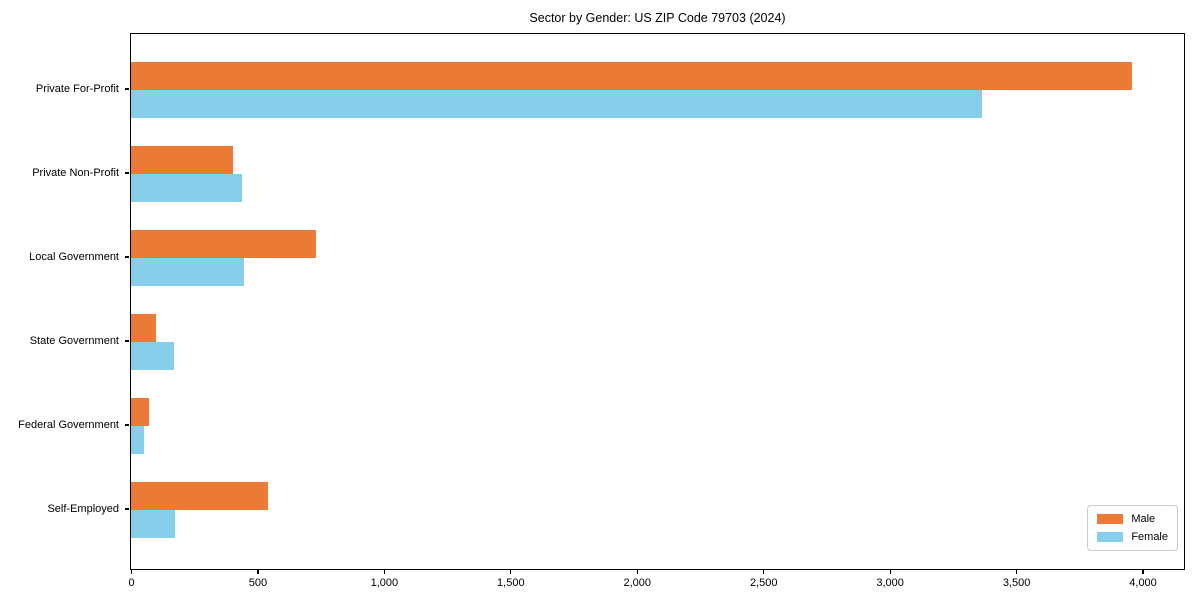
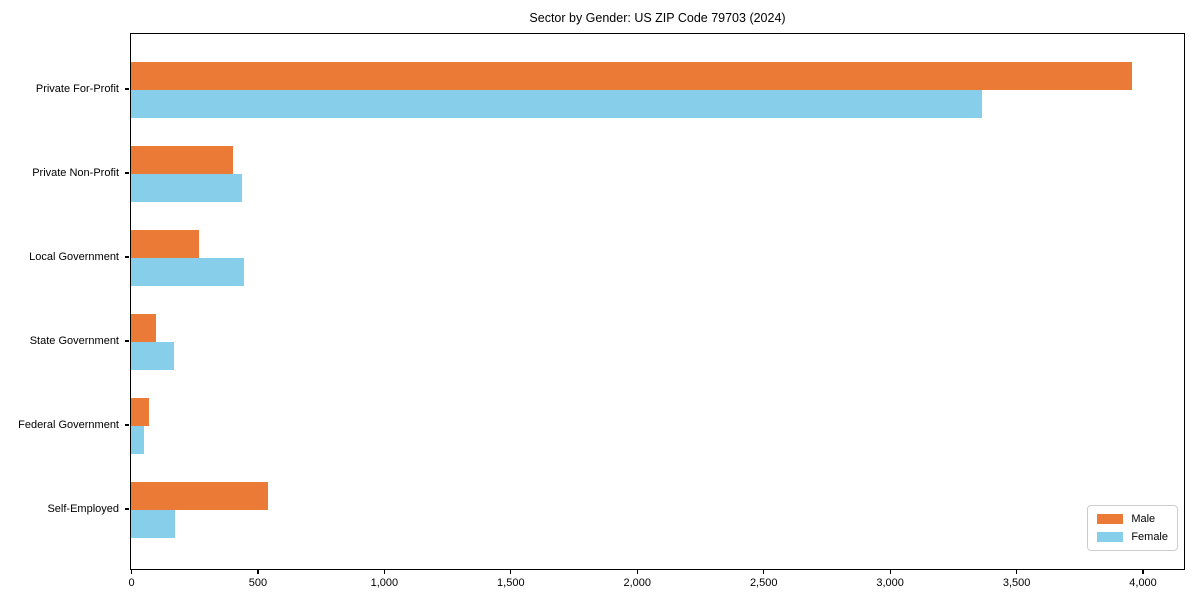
Male/Local Government: 730 -> 270
